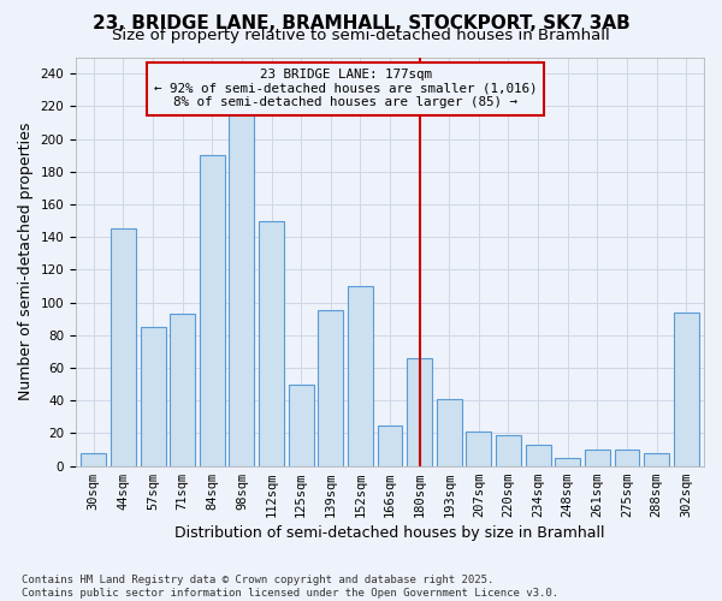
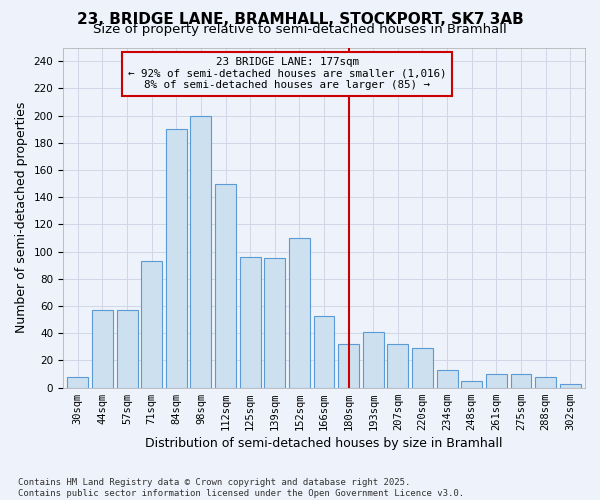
44sqm: 145 -> 57
57sqm: 85 -> 57
98sqm: 216 -> 200
125sqm: 50 -> 96
166sqm: 25 -> 53
180sqm: 66 -> 32
207sqm: 21 -> 32
220sqm: 19 -> 29
302sqm: 94 -> 3
